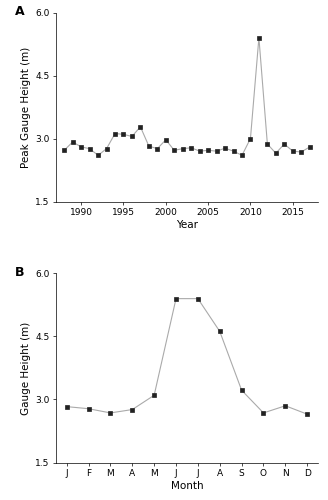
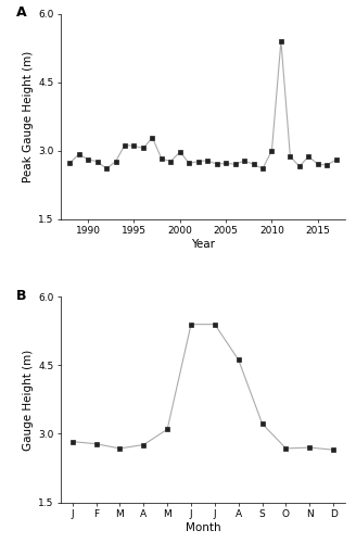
N: 2.85 -> 2.70
